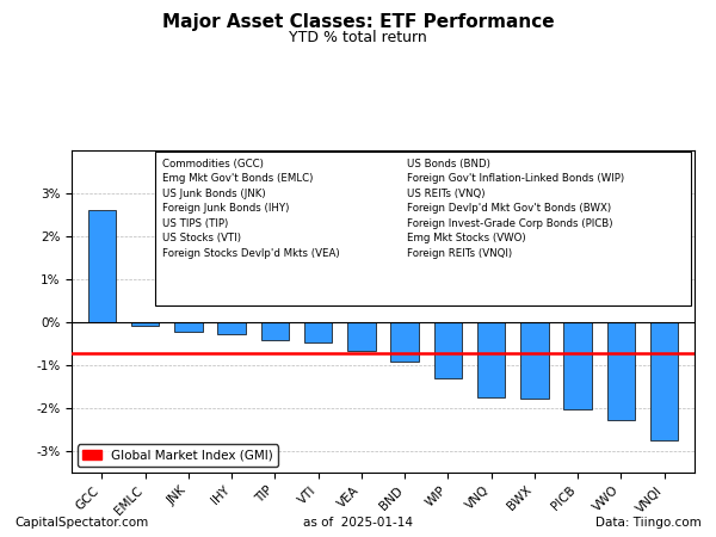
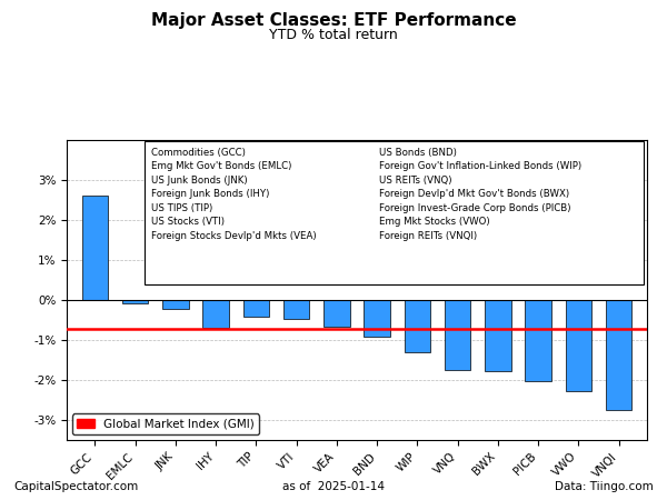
IHY: -0.28% -> -0.70%
